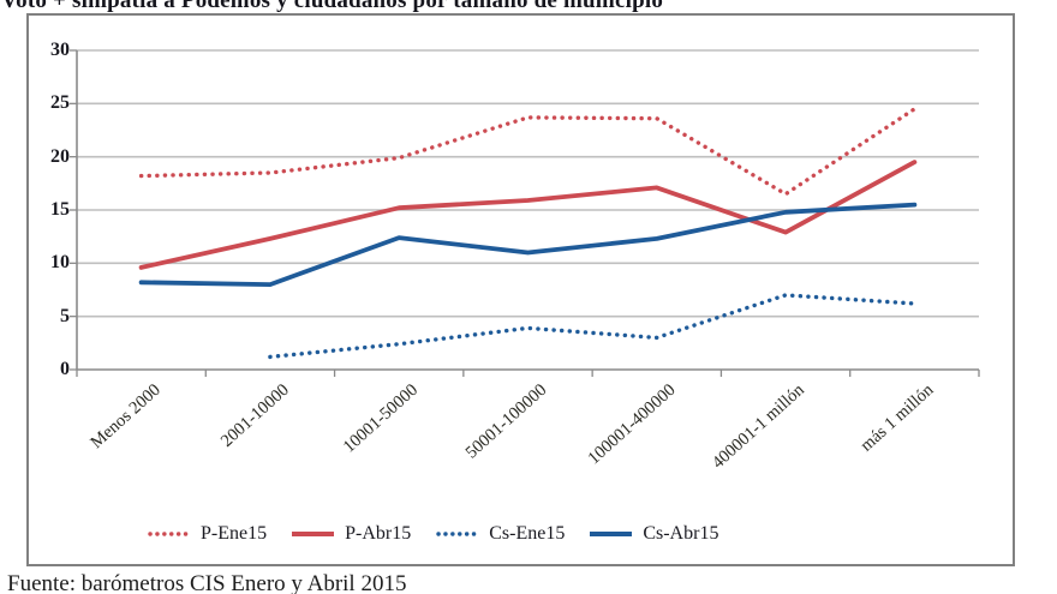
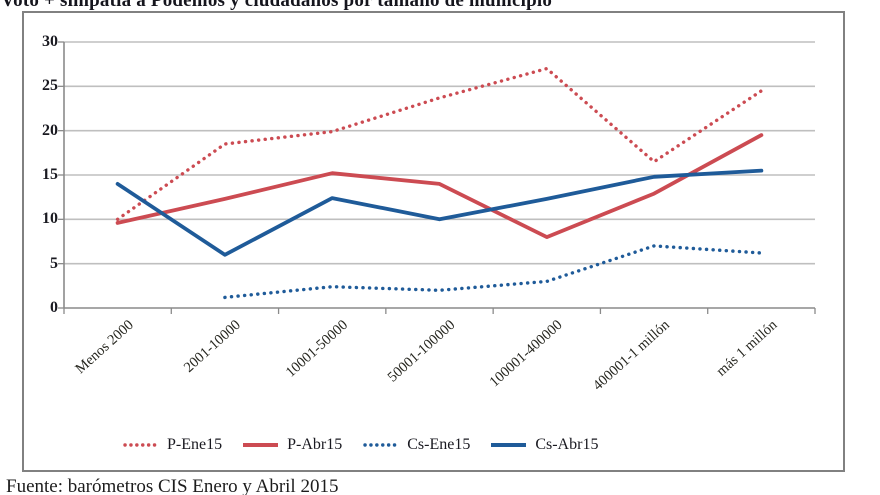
P-Ene15/Menos 2000: 18 -> 10
Cs-Abr15/Menos 2000: 8 -> 14
Cs-Abr15/2001-10000: 8 -> 6
P-Abr15/50001-100000: 16 -> 14
Cs-Ene15/50001-100000: 4 -> 2
Cs-Abr15/50001-100000: 11 -> 10
P-Ene15/100001-400000: 24 -> 27
P-Abr15/100001-400000: 17 -> 8
